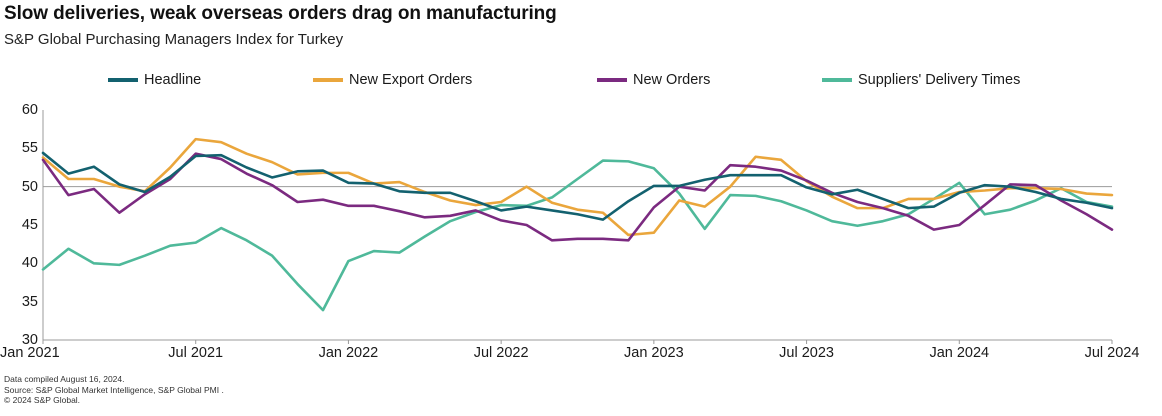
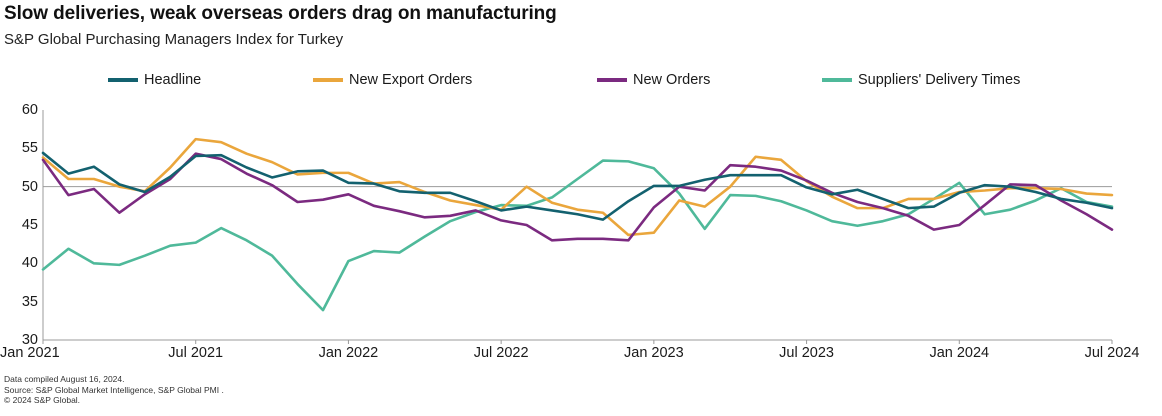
New Orders/Jan 2022: 48 -> 49
New Export Orders/Jul 2022: 48 -> 47
